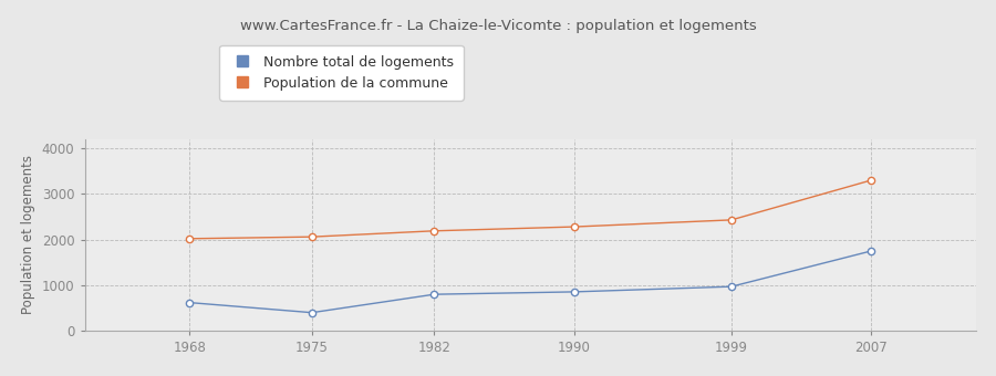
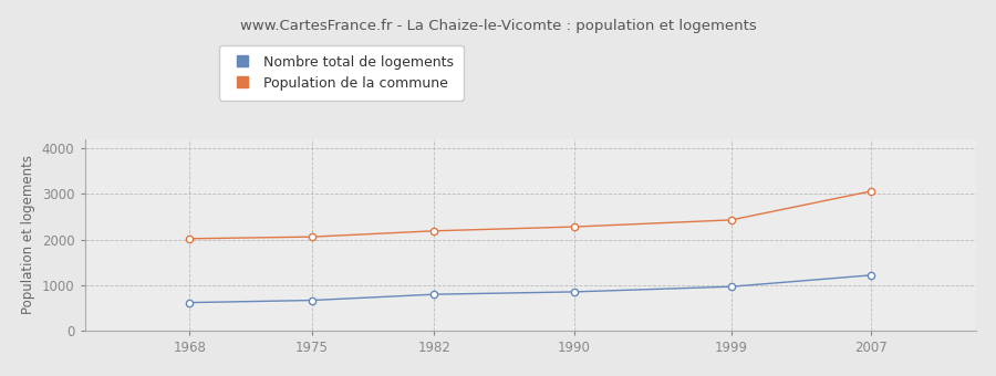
Nombre total de logements/1975: 400 -> 670
Nombre total de logements/2007: 1750 -> 1220
Population de la commune/2007: 3300 -> 3060
